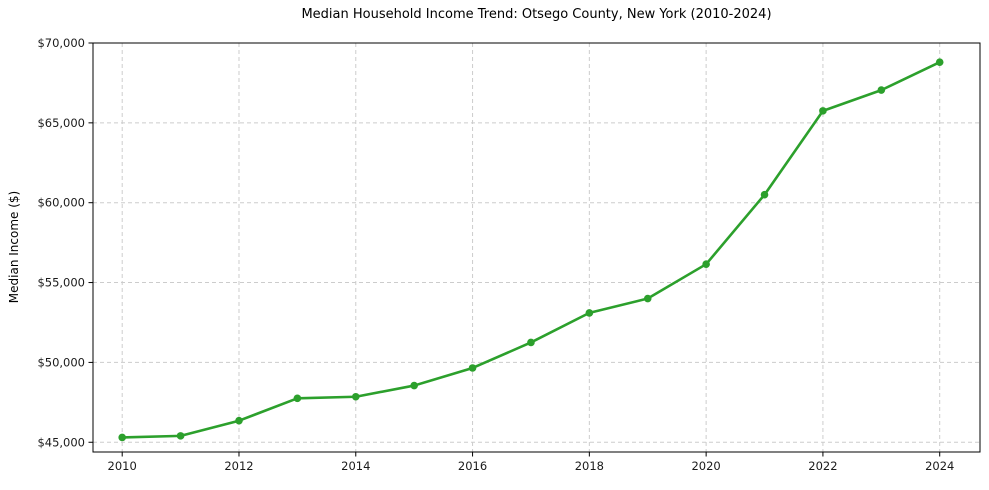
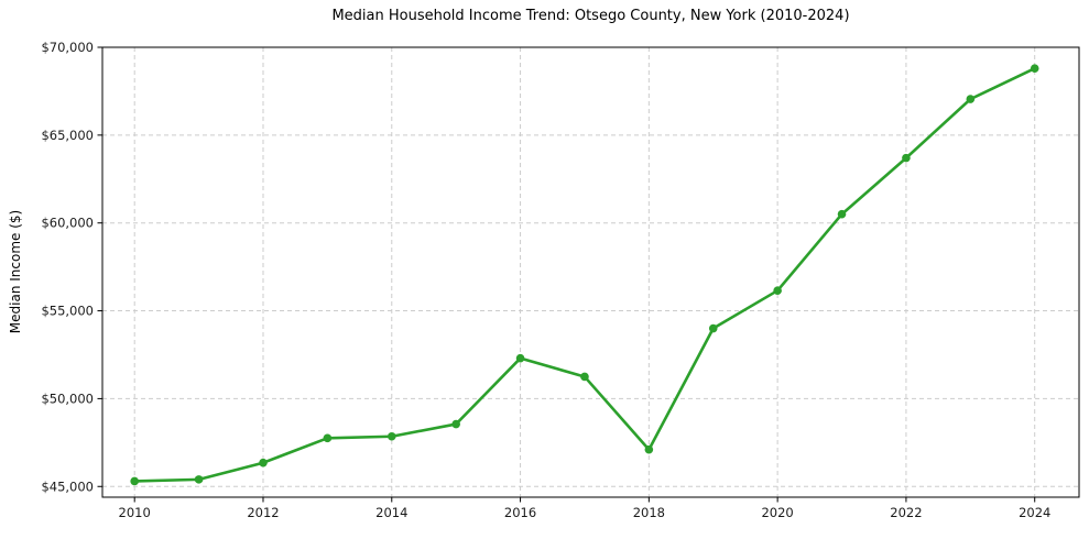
2016: $49600 -> $52300
2018: $53100 -> $47100
2022: $65800 -> $63700
